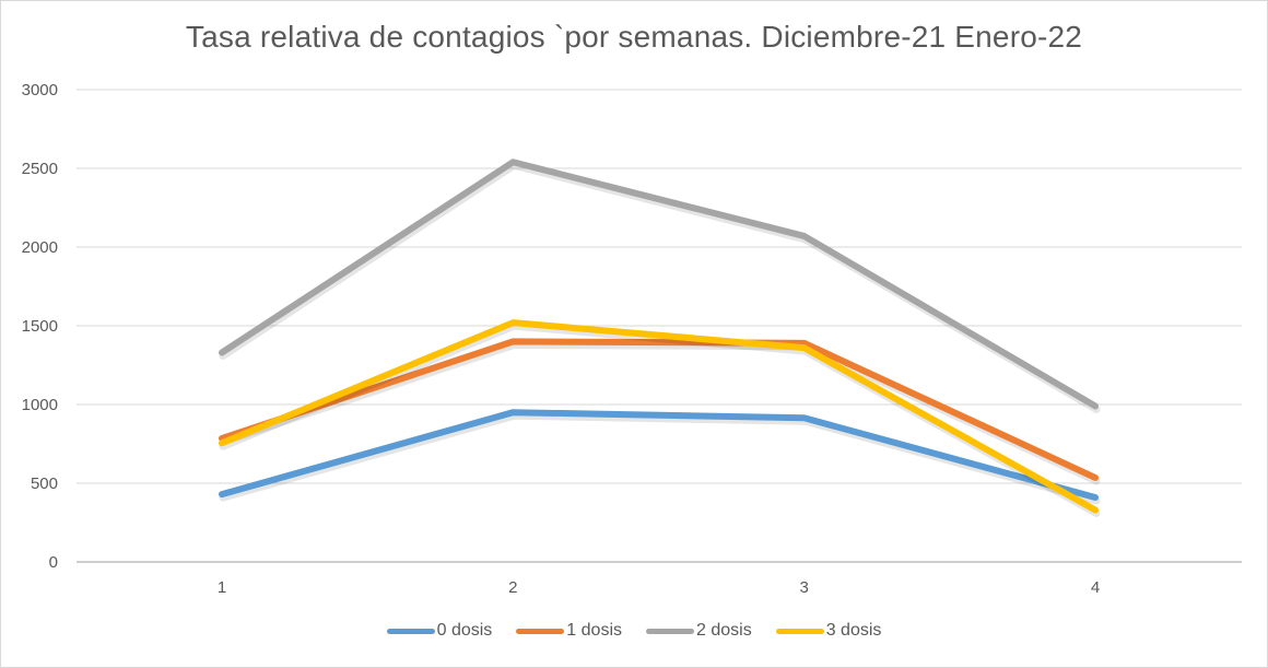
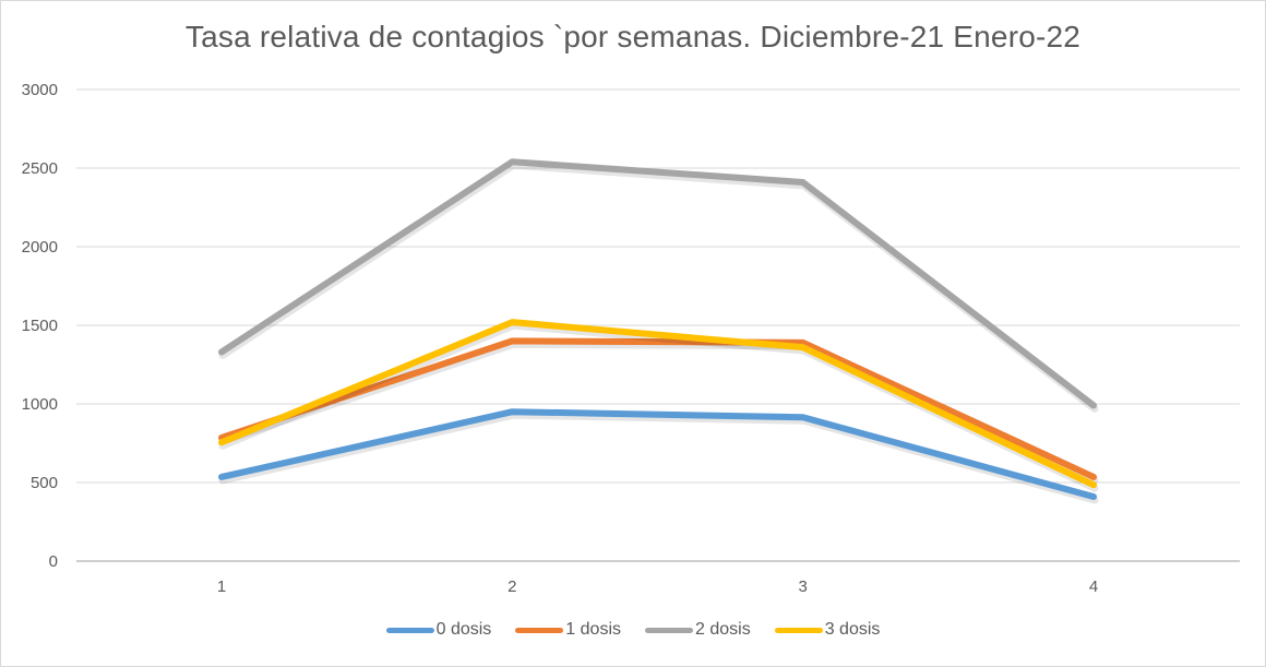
0 dosis/1: 430 -> 540
2 dosis/3: 2070 -> 2410
3 dosis/4: 330 -> 480
